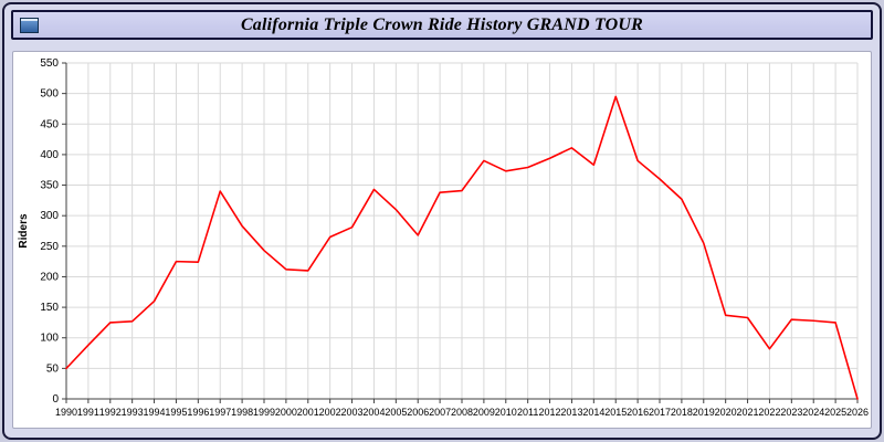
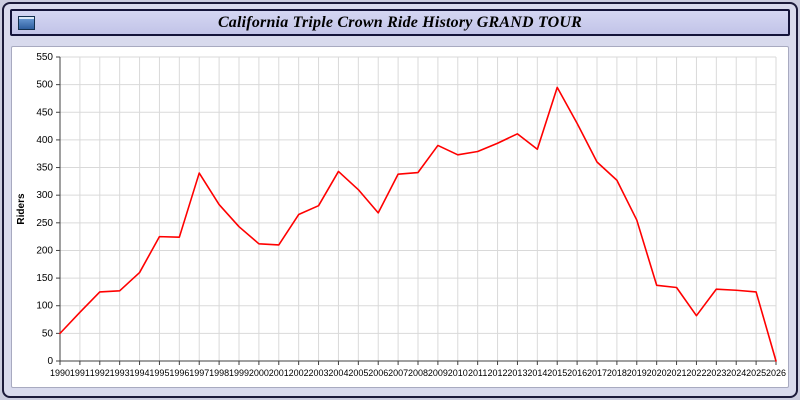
2016: 390 -> 430
